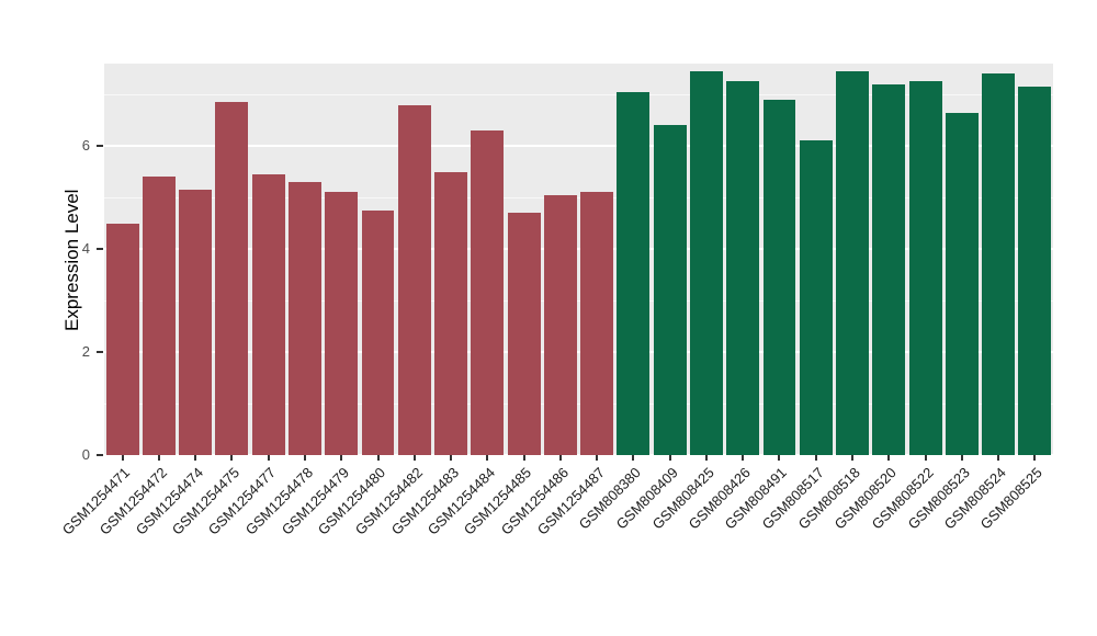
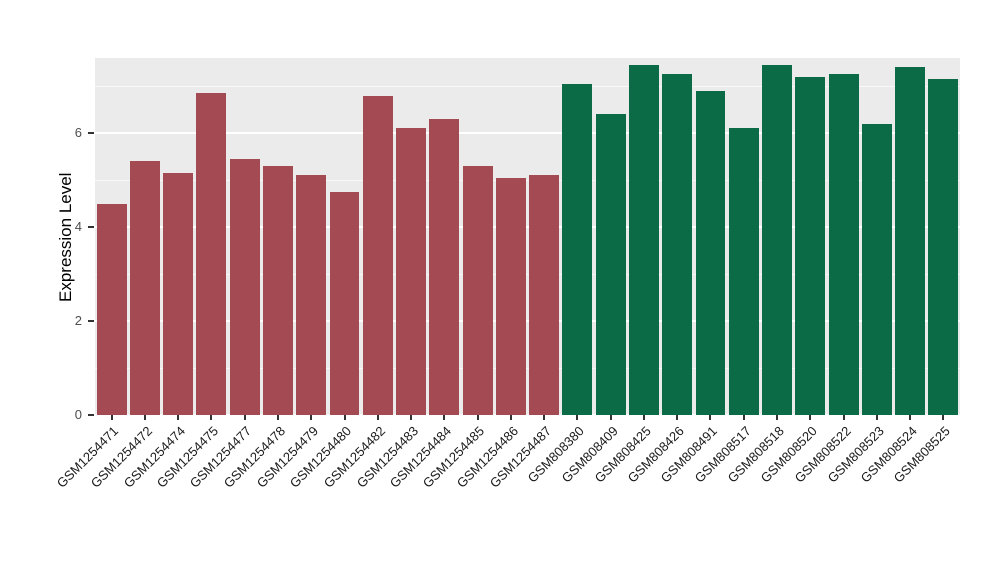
GSM1254483: 5.5 -> 6.1
GSM1254485: 4.7 -> 5.3
GSM808523: 6.7 -> 6.2
